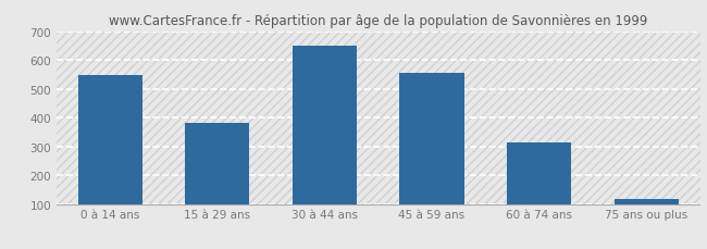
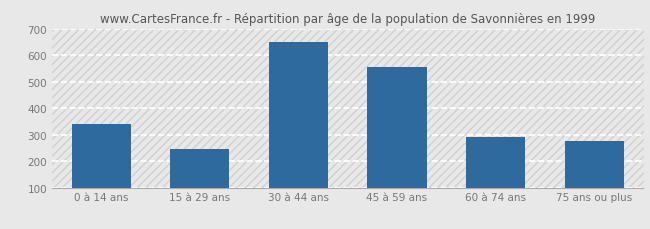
0 à 14 ans: 548 -> 340
15 à 29 ans: 383 -> 245
60 à 74 ans: 314 -> 290
75 ans ou plus: 118 -> 275
